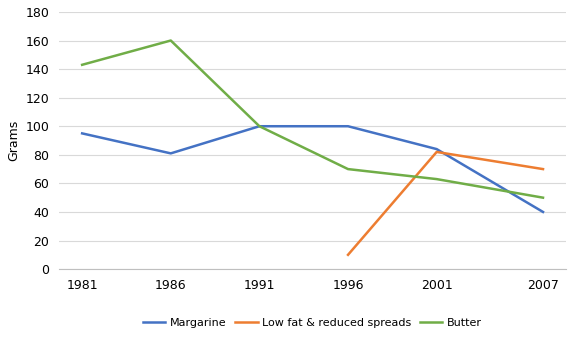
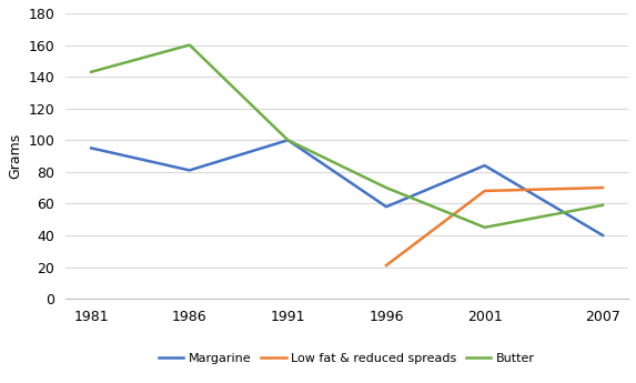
Margarine/1996: 100 -> 58
Low fat & reduced spreads/1996: 10 -> 21
Low fat & reduced spreads/2001: 82 -> 68
Butter/2001: 63 -> 45
Butter/2007: 50 -> 59
